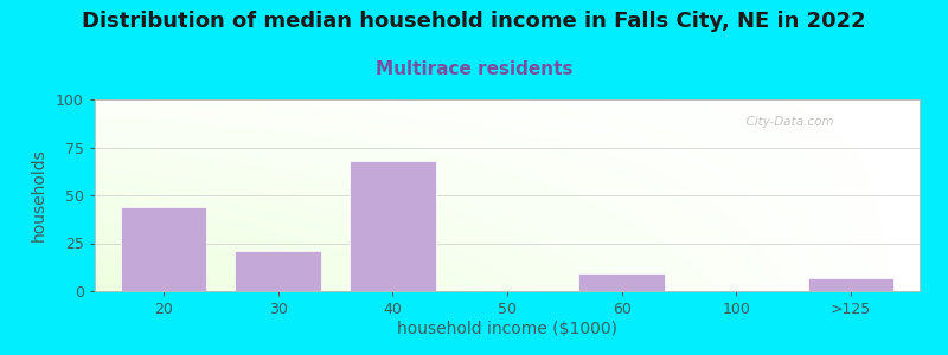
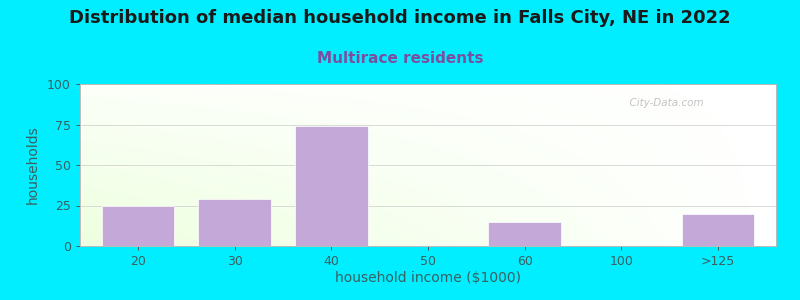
20: 44 -> 25
30: 21 -> 29
40: 68 -> 74
60: 9 -> 15
>125: 7 -> 20
